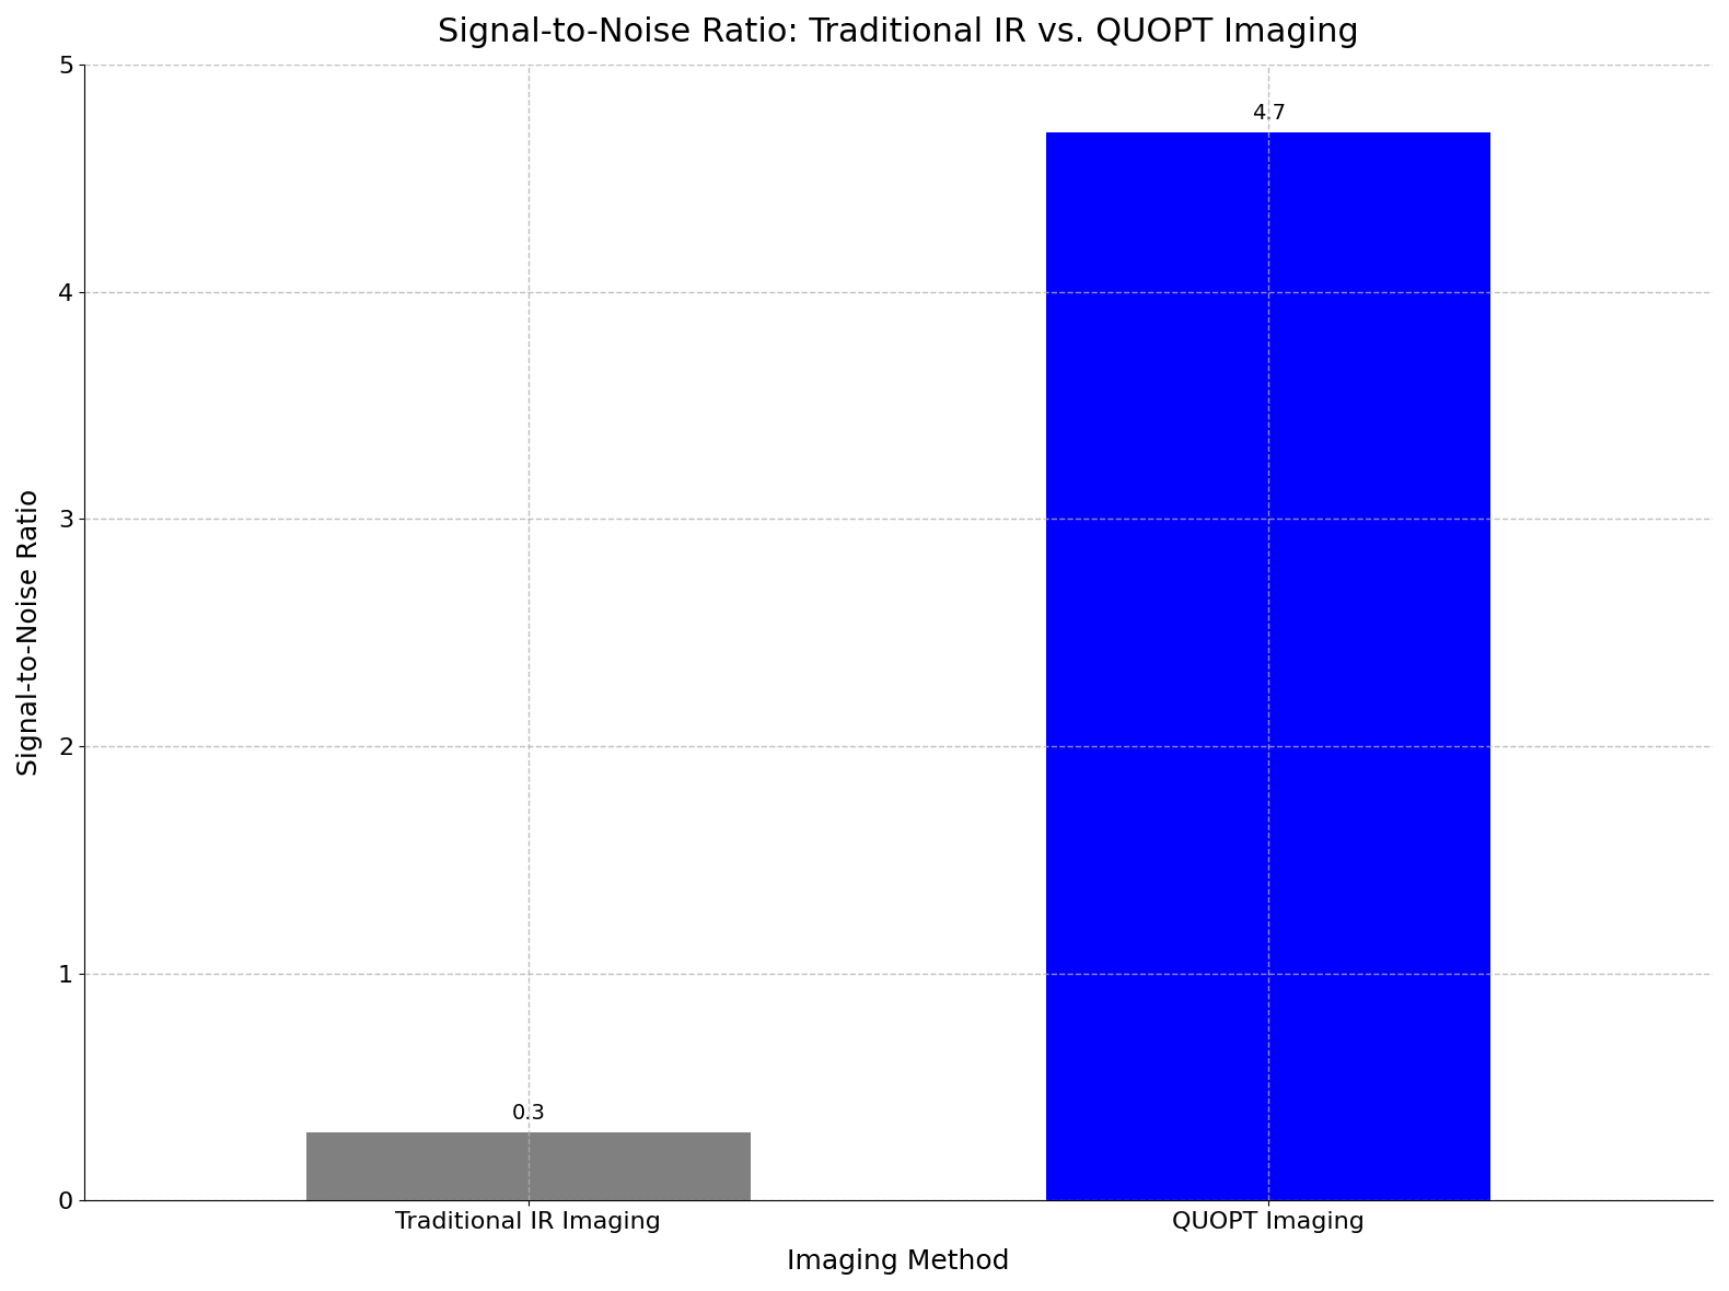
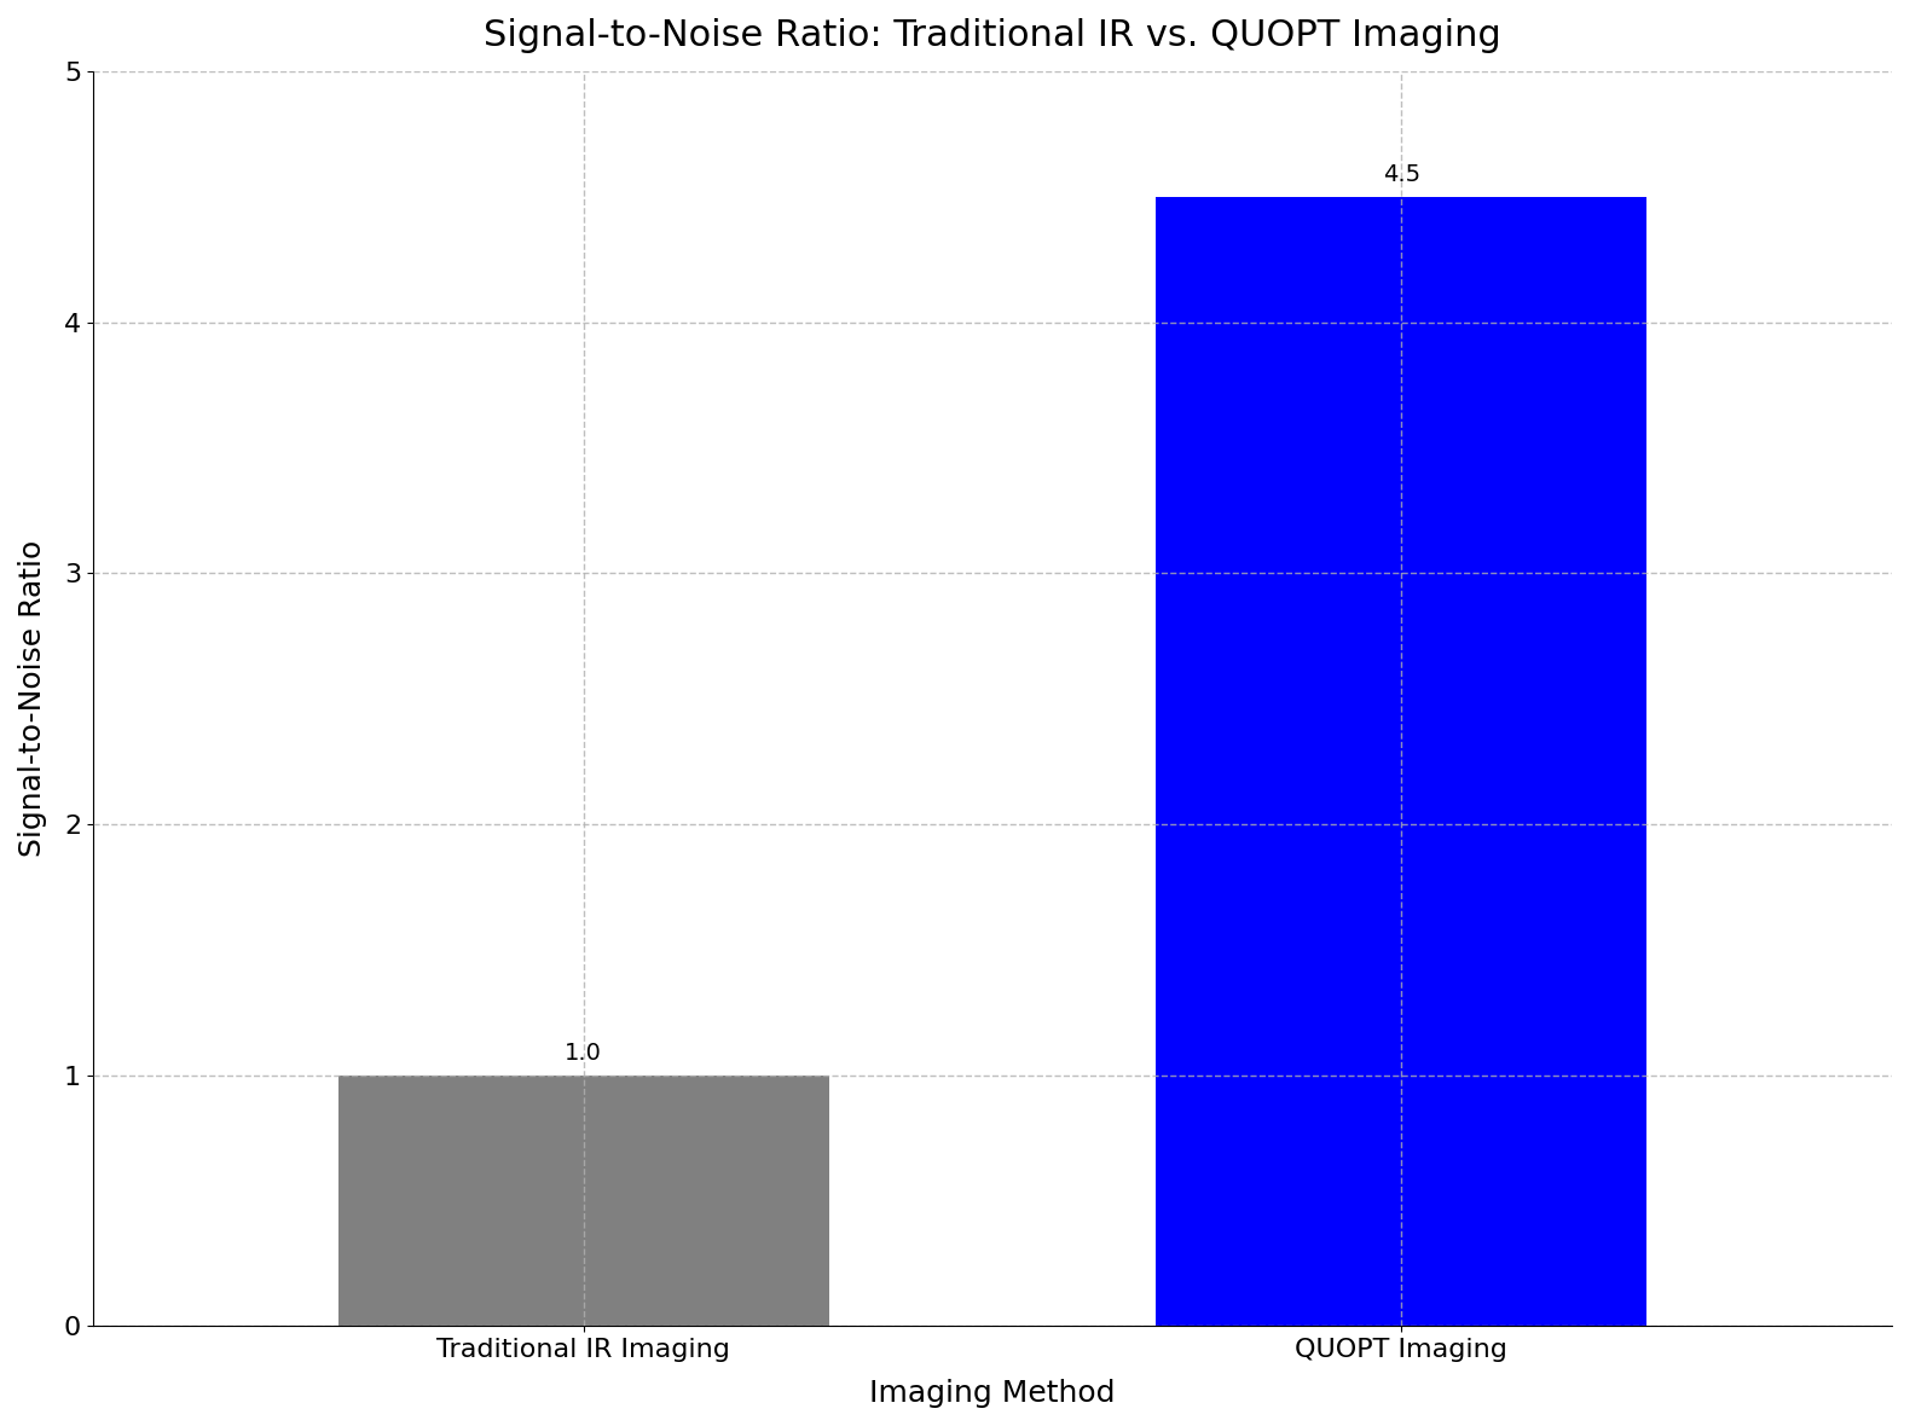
Traditional IR Imaging: 0.3 -> 1.0
QUOPT Imaging: 4.7 -> 4.5
